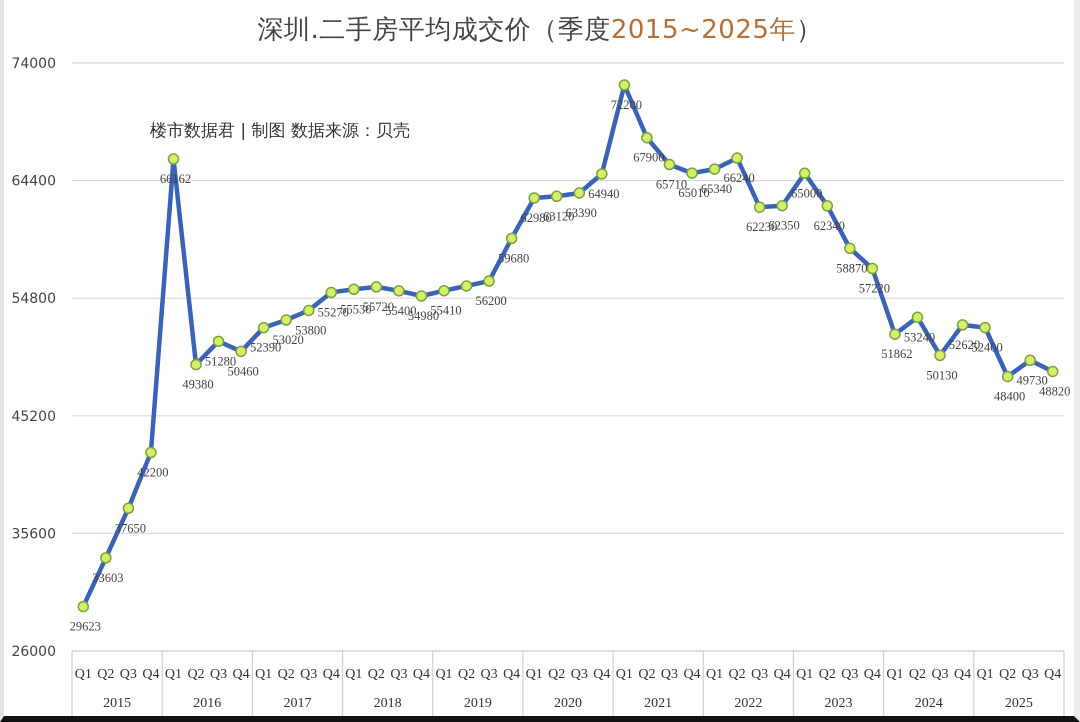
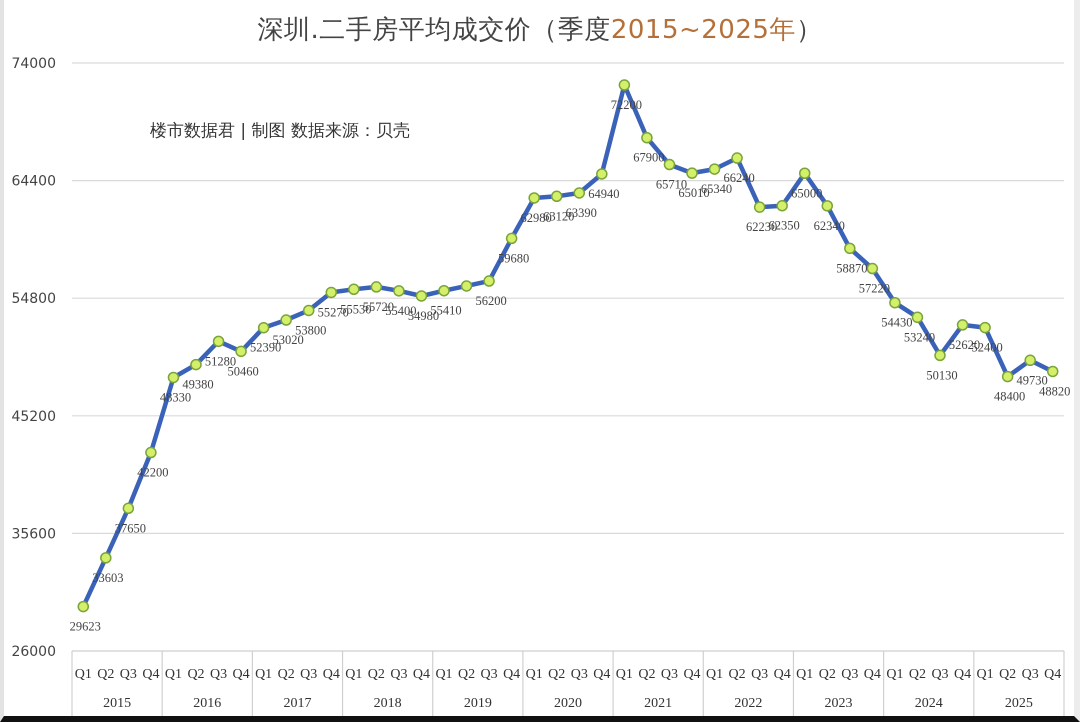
2016 Q1: 66162 -> 48330
2024 Q1: 51862 -> 54430
